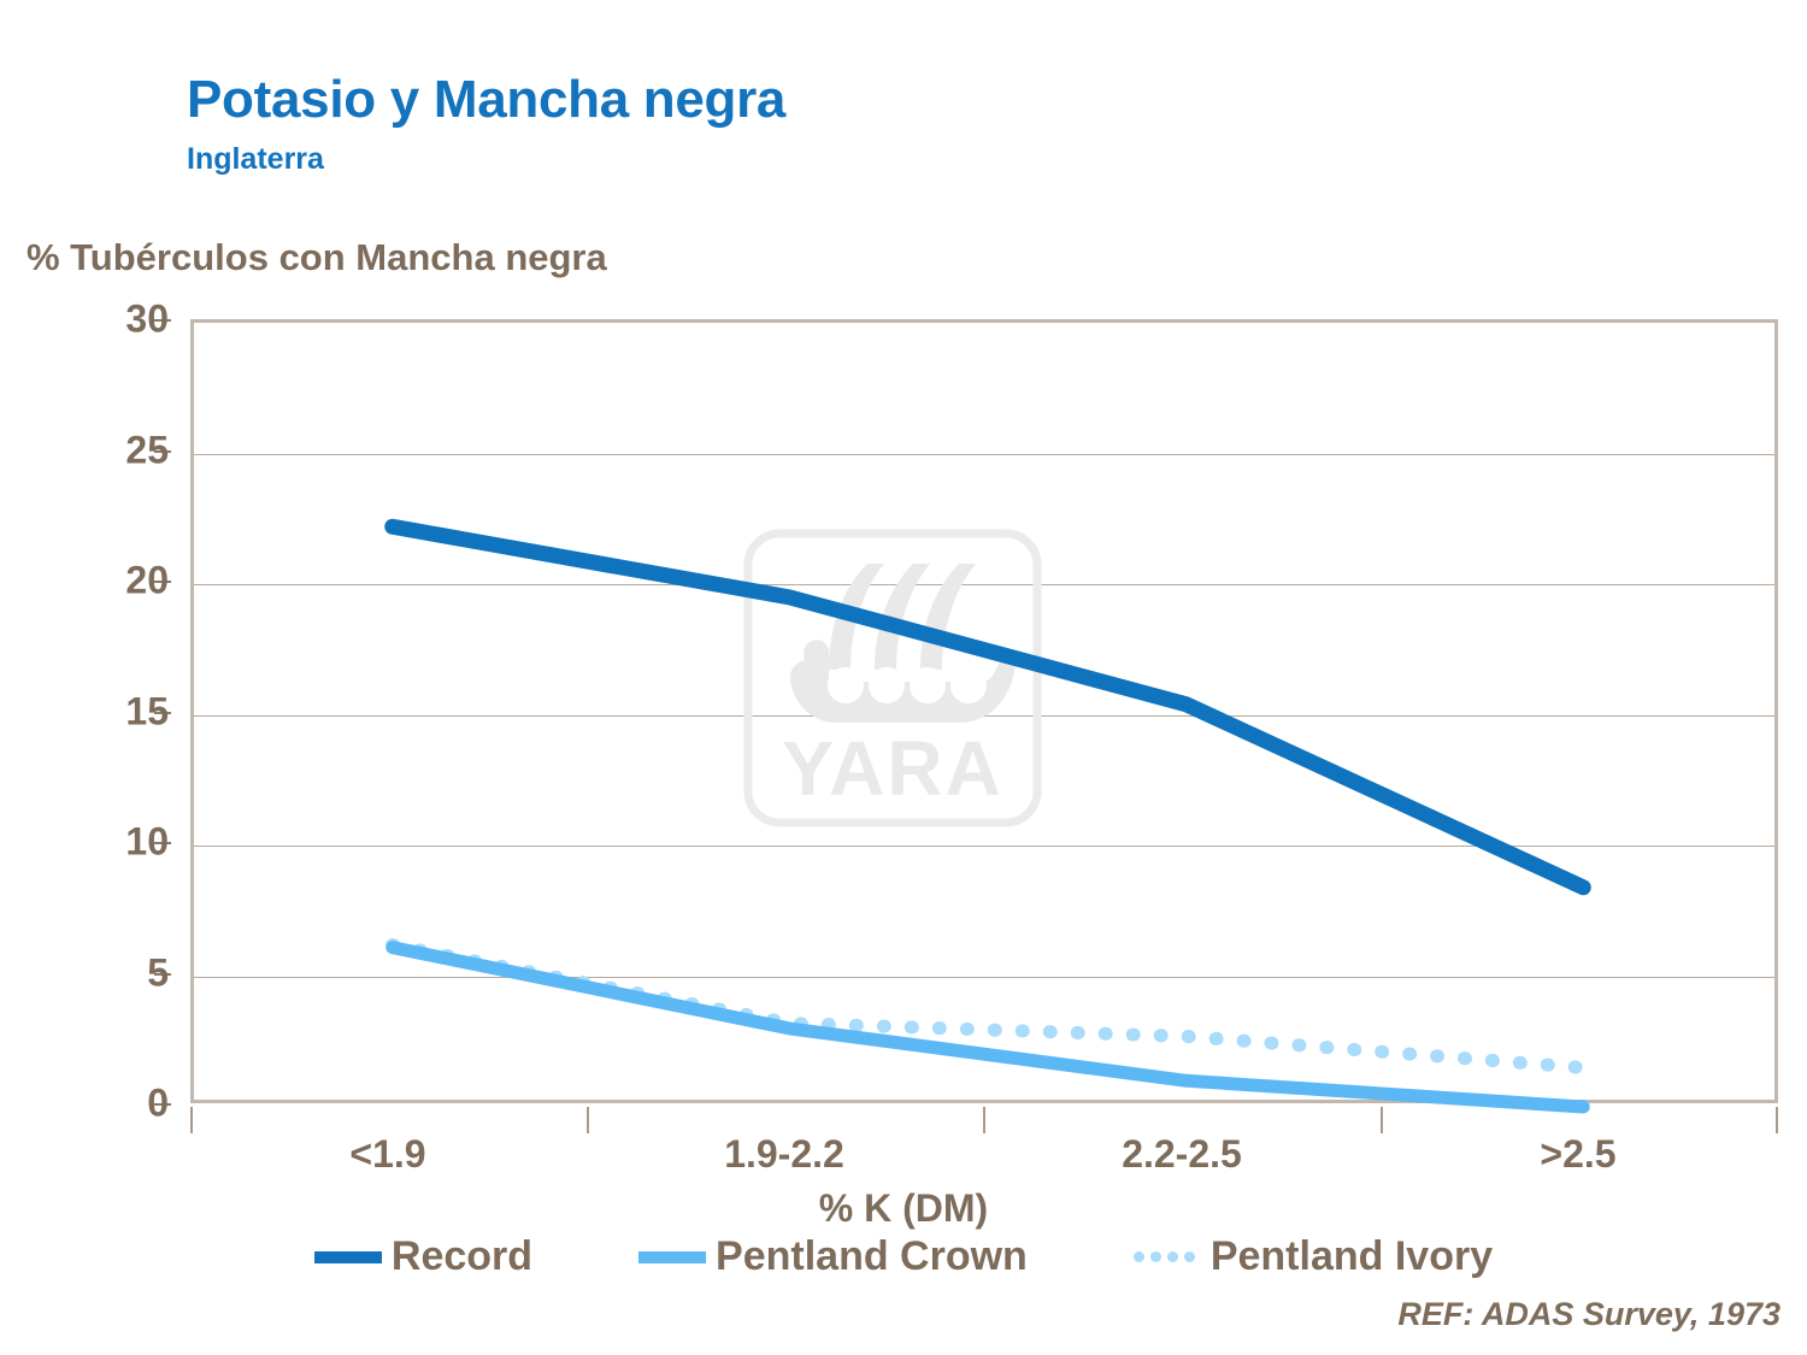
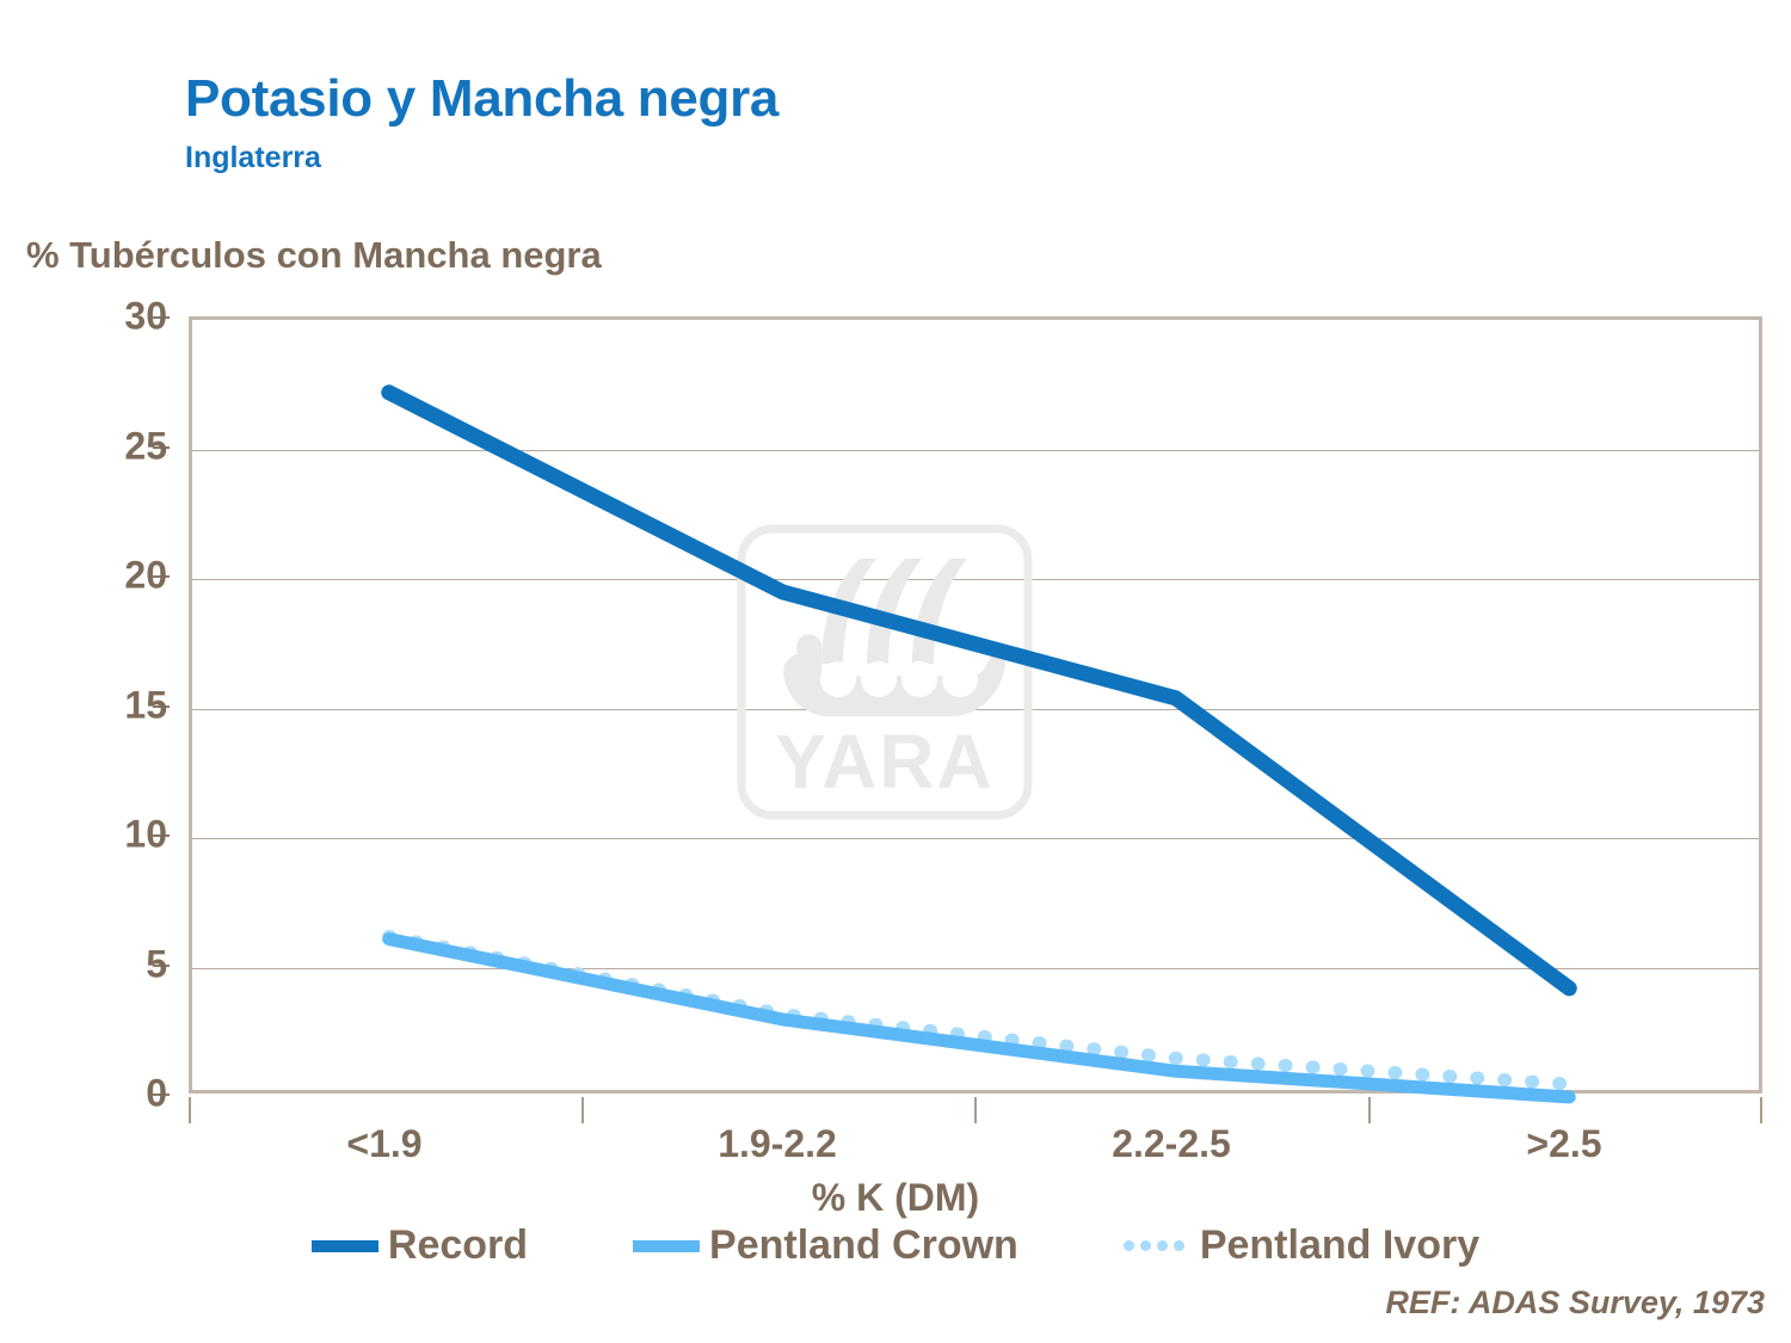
Record/<1.9: 22.2 -> 27.2
Pentland Ivory/2.2-2.5: 2.7 -> 1.5
Record/>2.5: 8.4 -> 4.2
Pentland Ivory/>2.5: 1.5 -> 0.5
